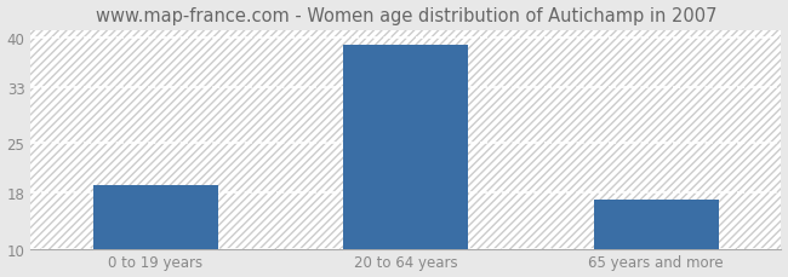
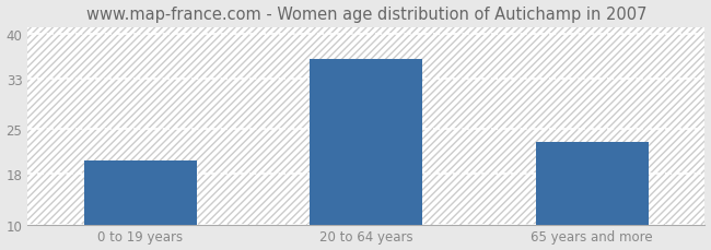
0 to 19 years: 19 -> 20
20 to 64 years: 39 -> 36
65 years and more: 17 -> 23
